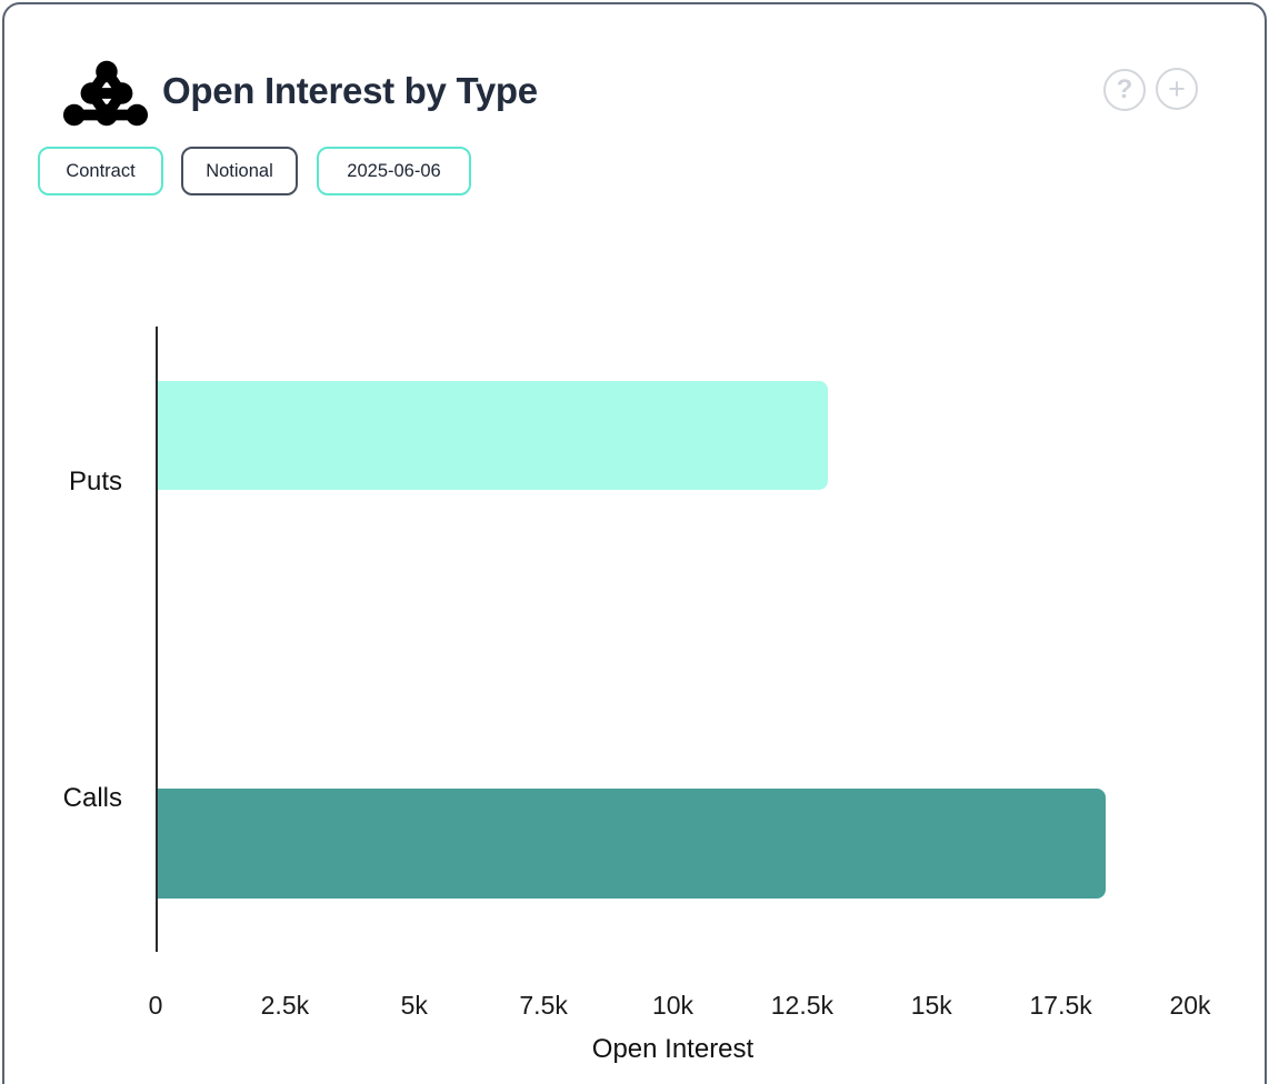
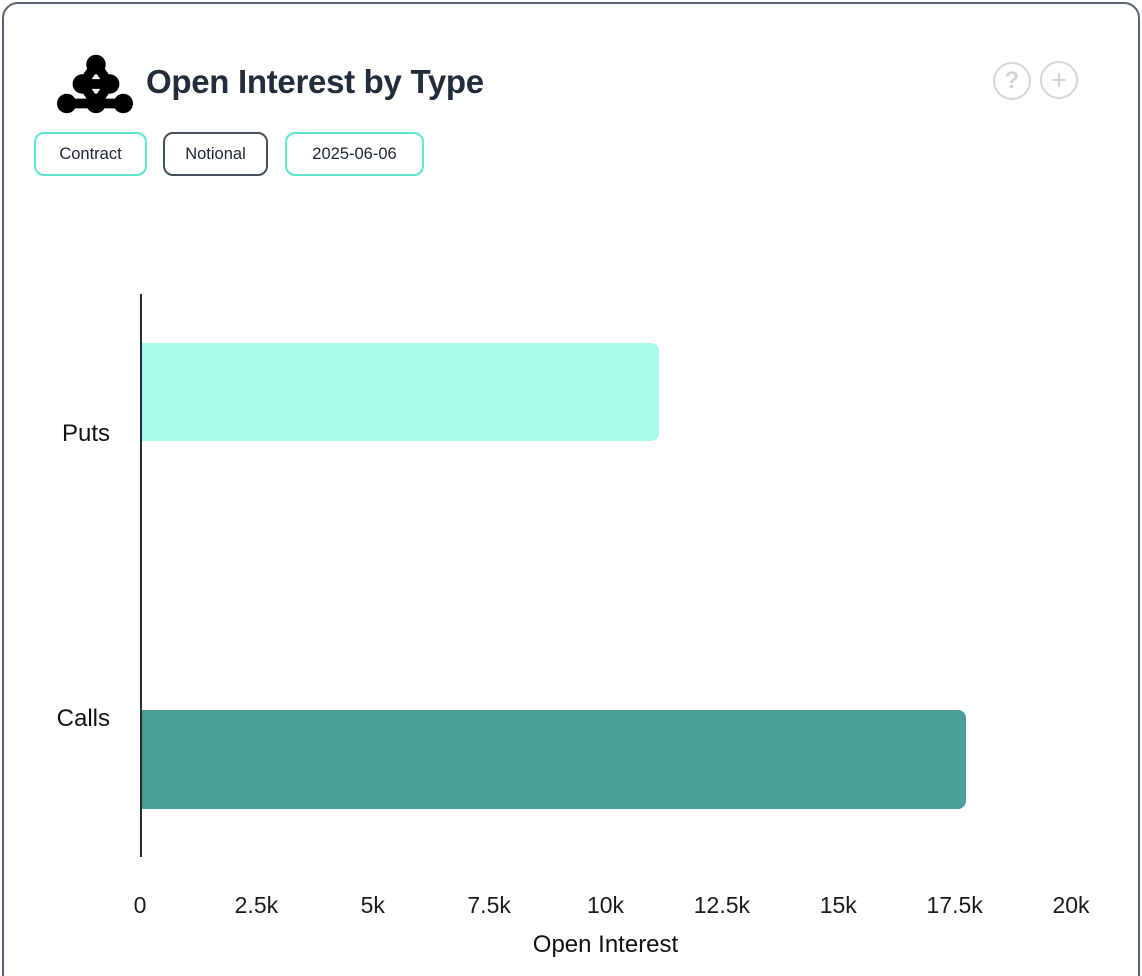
Puts: 13.0k -> 11.1k
Calls: 18.3k -> 17.7k
